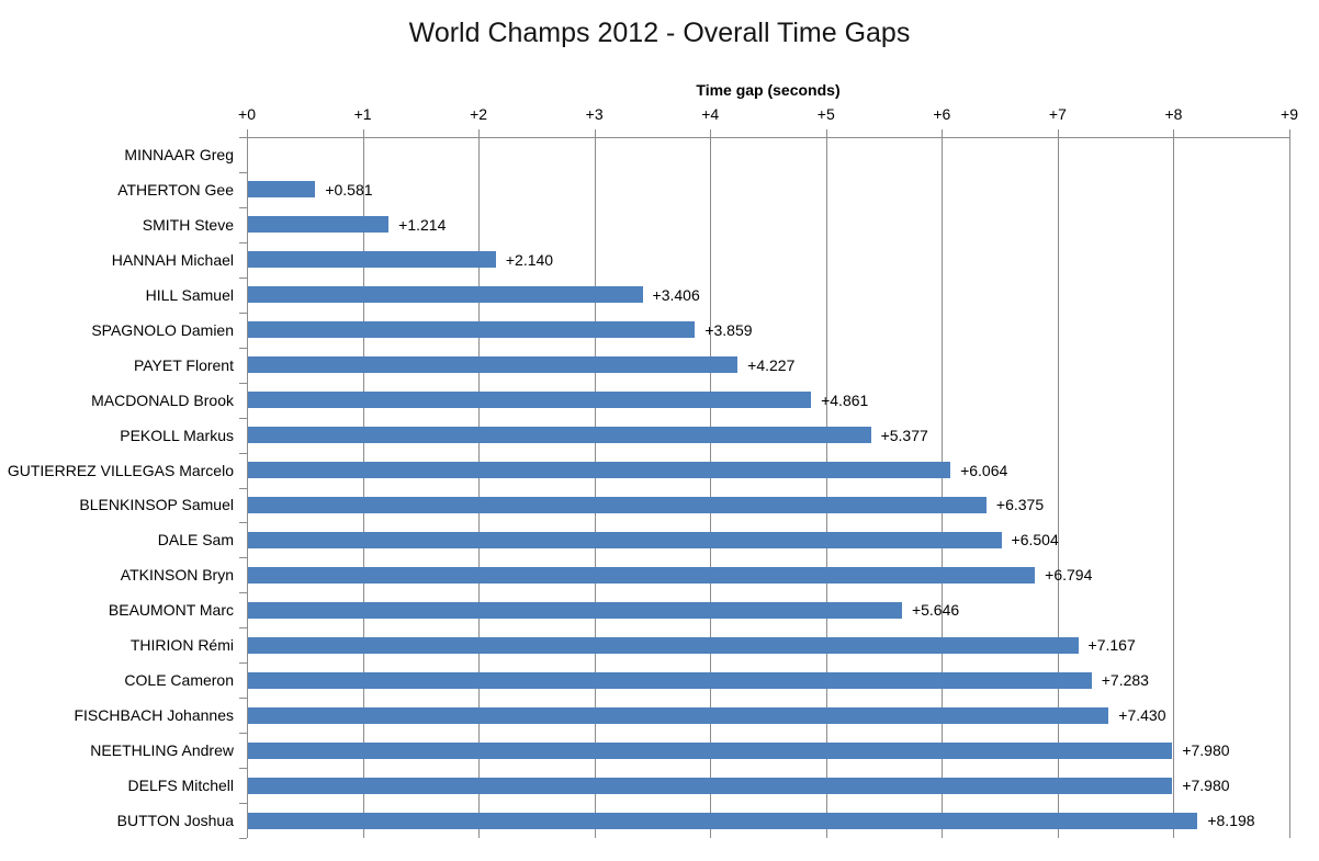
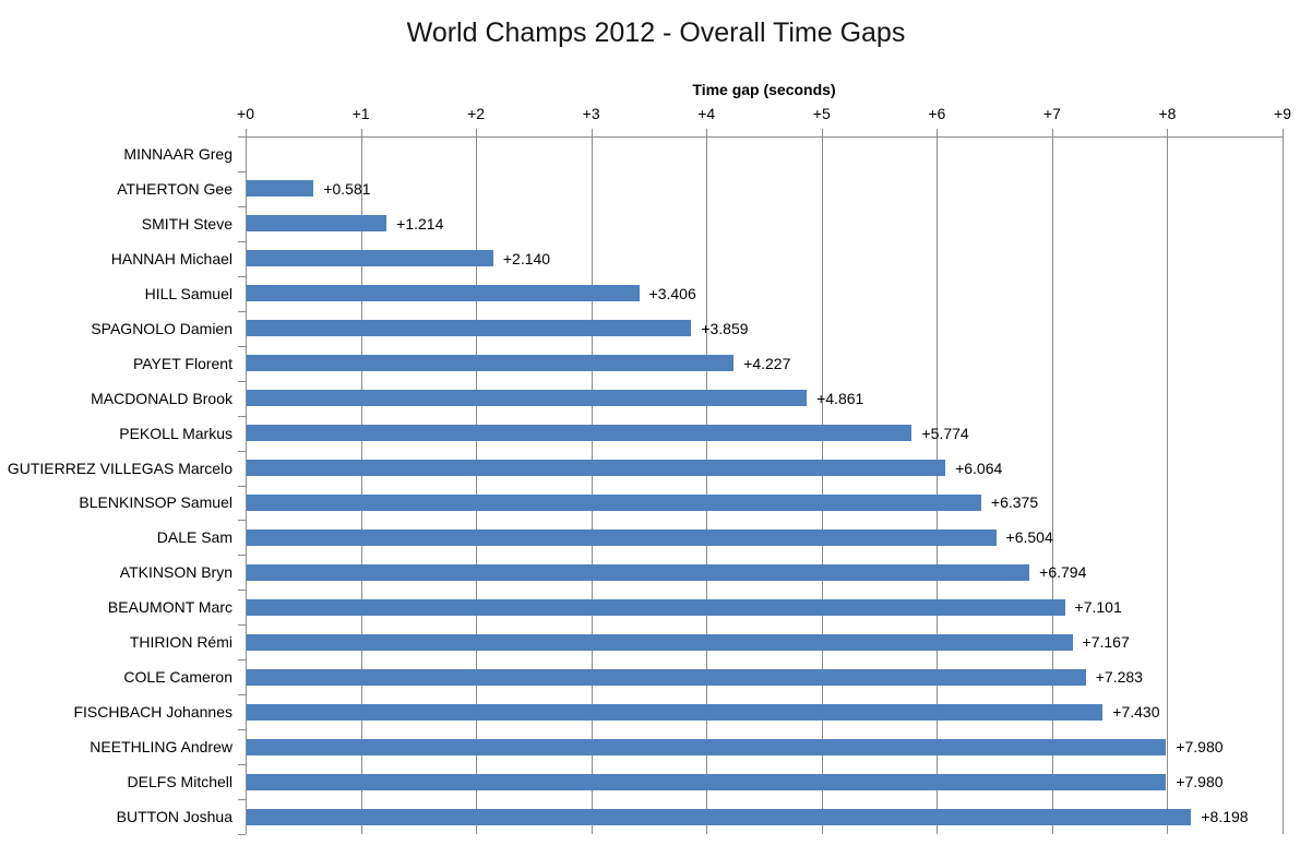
PEKOLL Markus: +5.377 -> +5.774
BEAUMONT Marc: +5.646 -> +7.101
